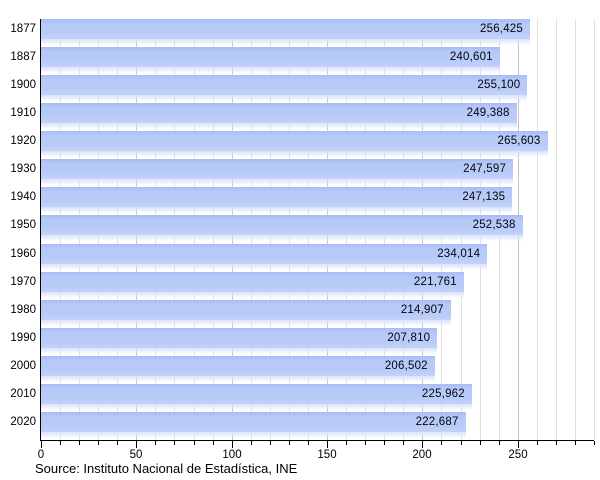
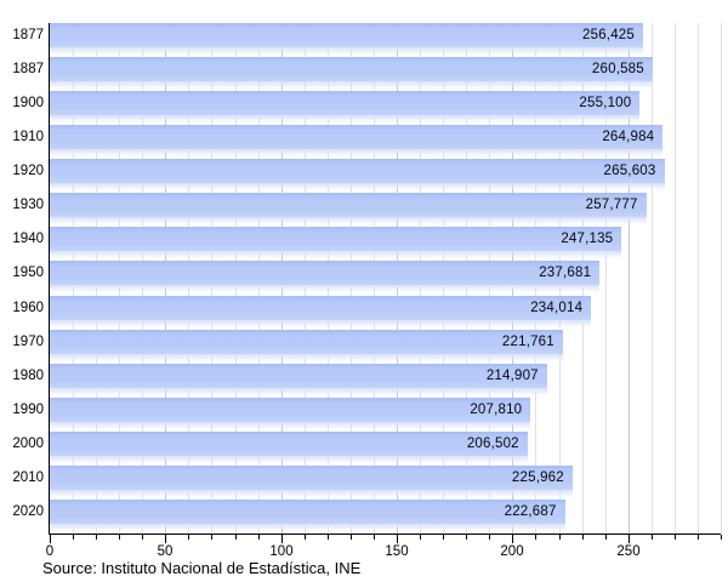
1887: 240,601 -> 260,585
1910: 249,388 -> 264,984
1930: 247,597 -> 257,777
1950: 252,538 -> 237,681
